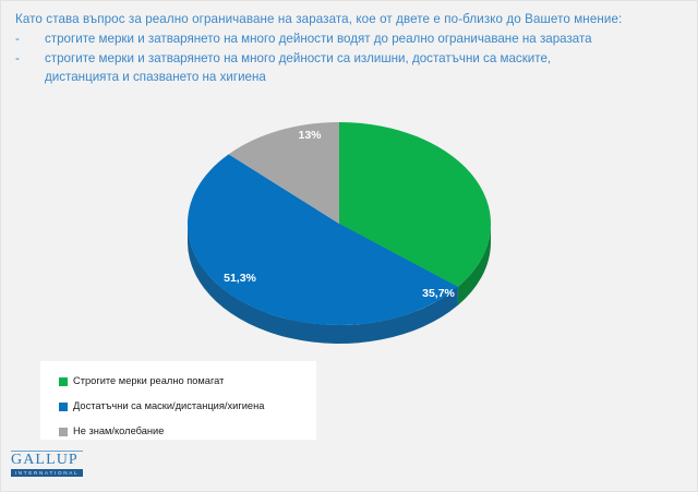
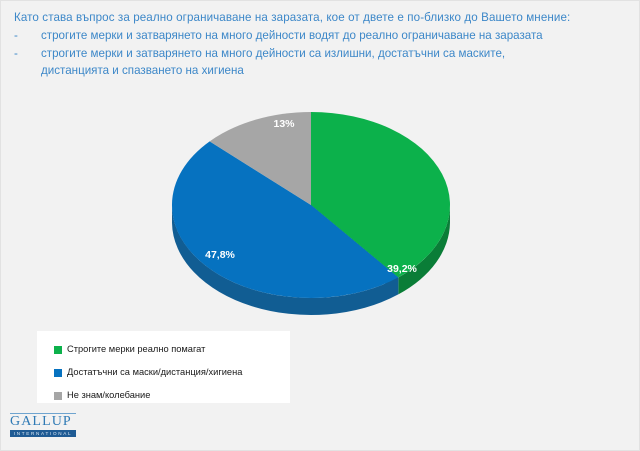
Строгите мерки реално помагат: 35,7% -> 39,2%
Достатъчни са маски/дистанция/хигиена: 51,3% -> 47,8%
